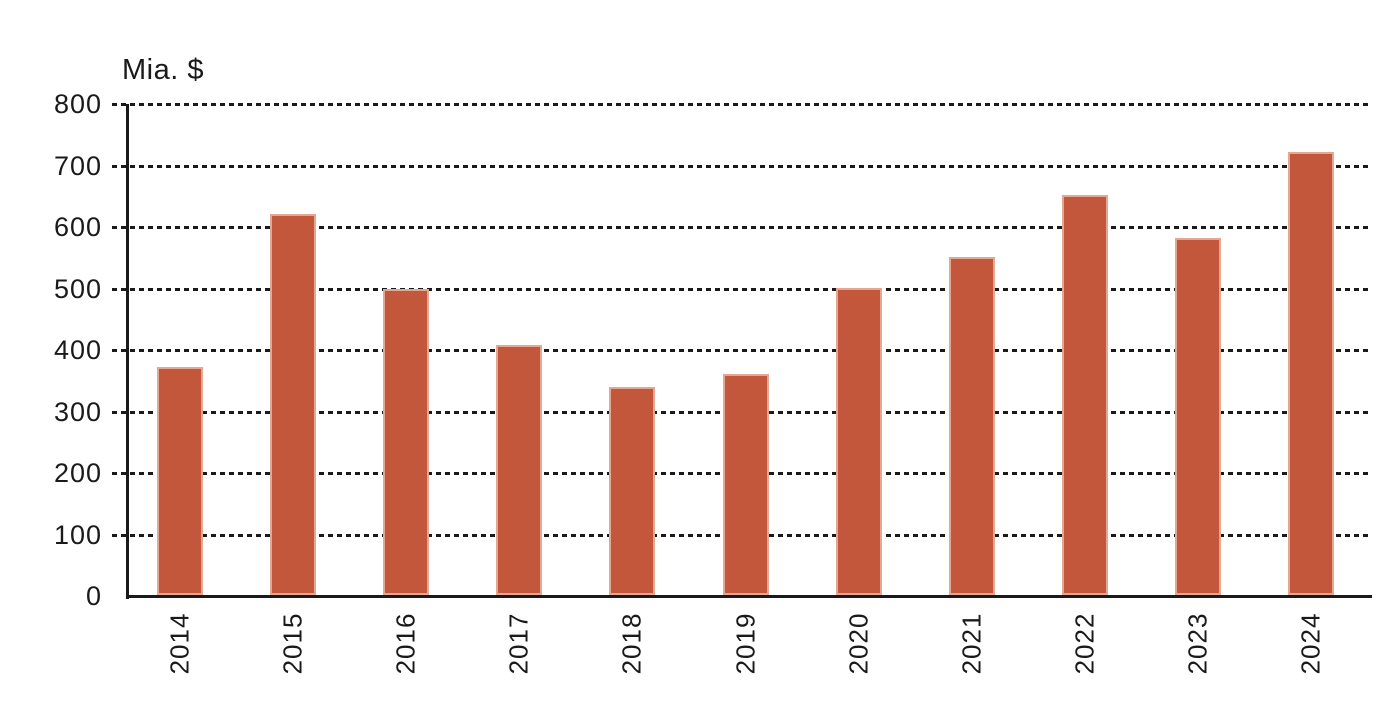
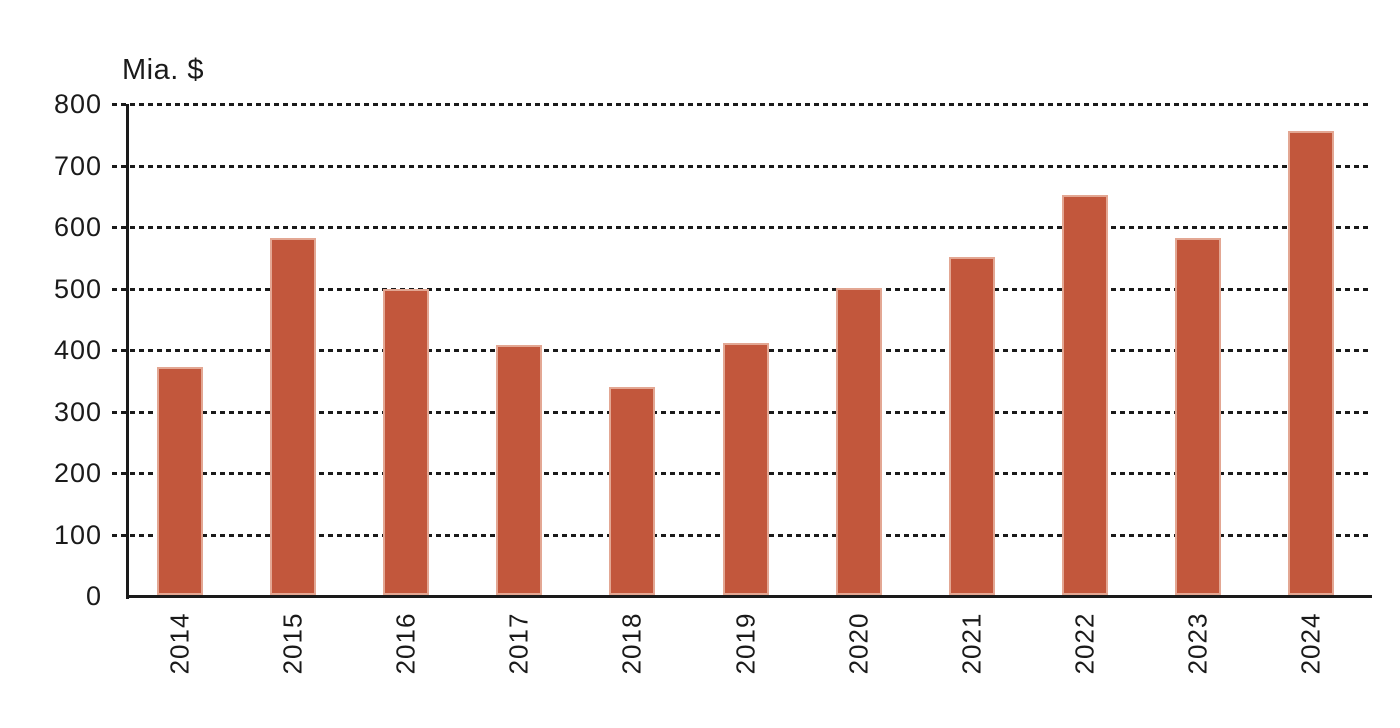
2015: 620 -> 580
2019: 360 -> 410
2024: 720 -> 760
